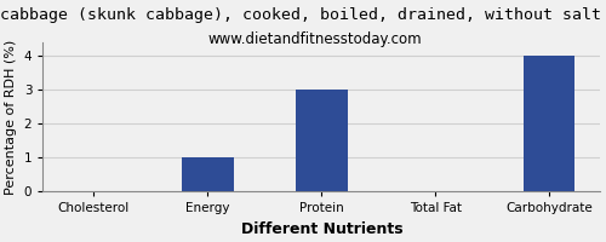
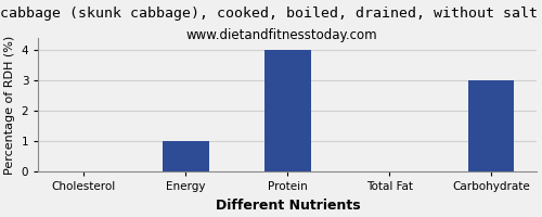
Protein: 3 -> 4
Carbohydrate: 4 -> 3
